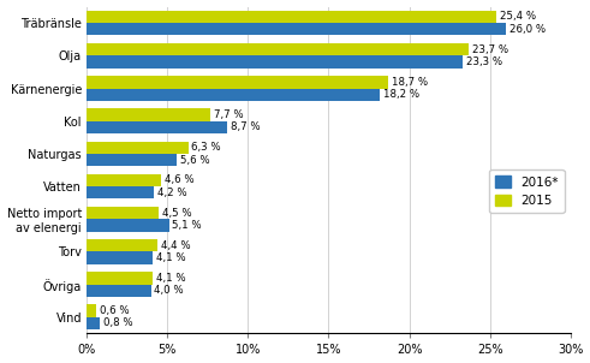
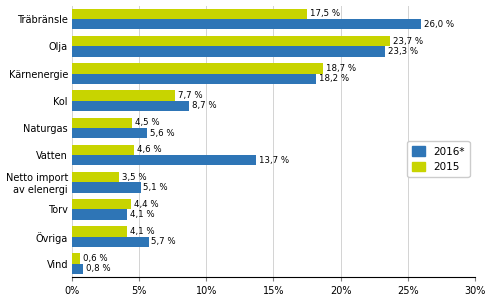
2015/Träbränsle: 25,4 -> 17,5
2015/Naturgas: 6,3 -> 4,5
2016*/Vatten: 4,2 -> 13,7
2015/Netto import av elenergi: 4,5 -> 3,5
2016*/Övriga: 4,0 -> 5,7
